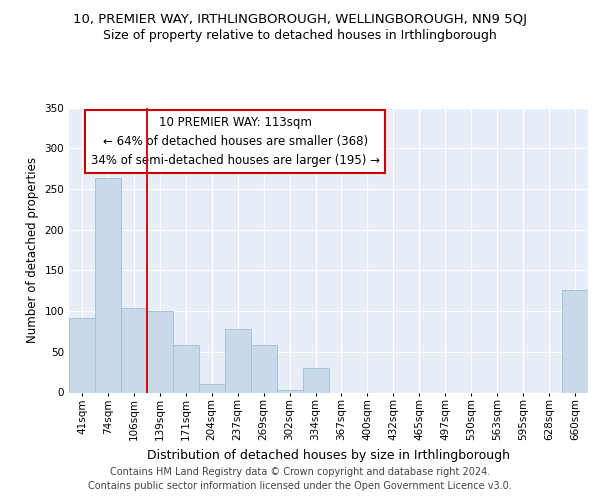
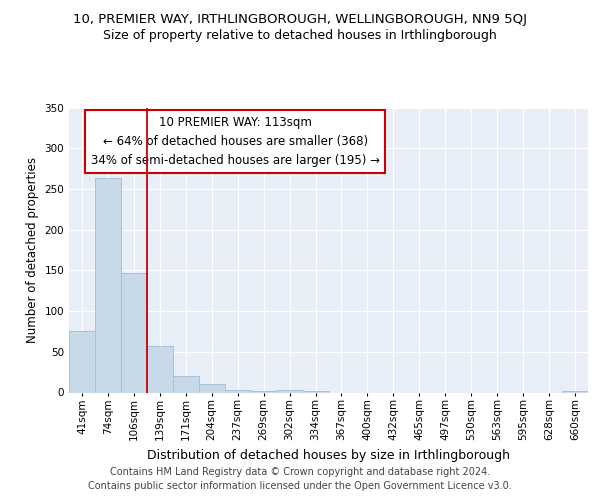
41sqm: 92 -> 75
106sqm: 104 -> 147
139sqm: 100 -> 57
171sqm: 58 -> 20
237sqm: 78 -> 3
269sqm: 58 -> 2
334sqm: 30 -> 2
660sqm: 126 -> 2
